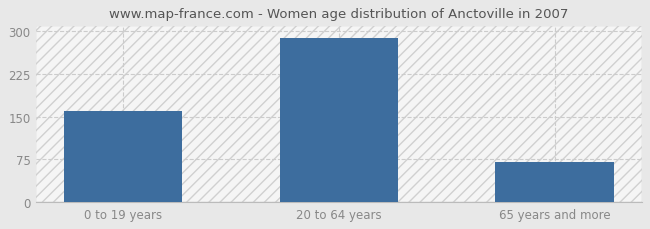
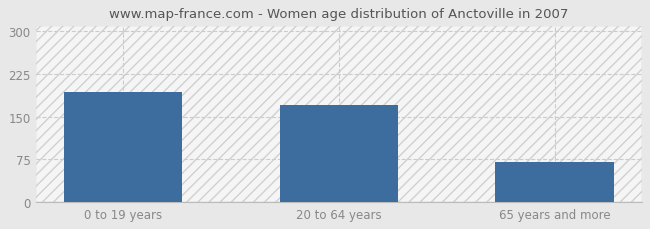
0 to 19 years: 160 -> 194
20 to 64 years: 289 -> 170
